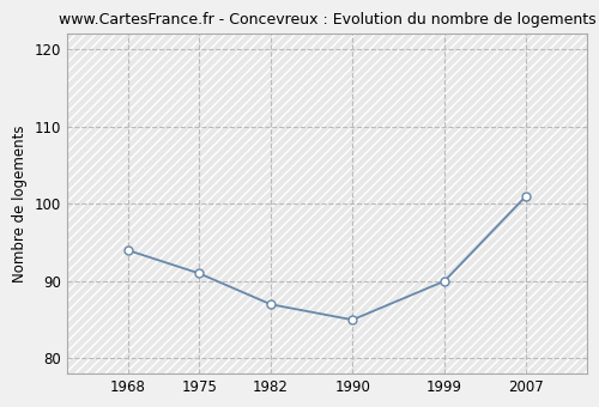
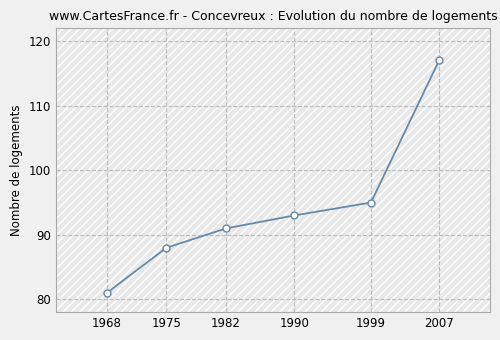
1968: 94 -> 81
1975: 91 -> 88
1982: 87 -> 91
1990: 85 -> 93
1999: 90 -> 95
2007: 101 -> 117
